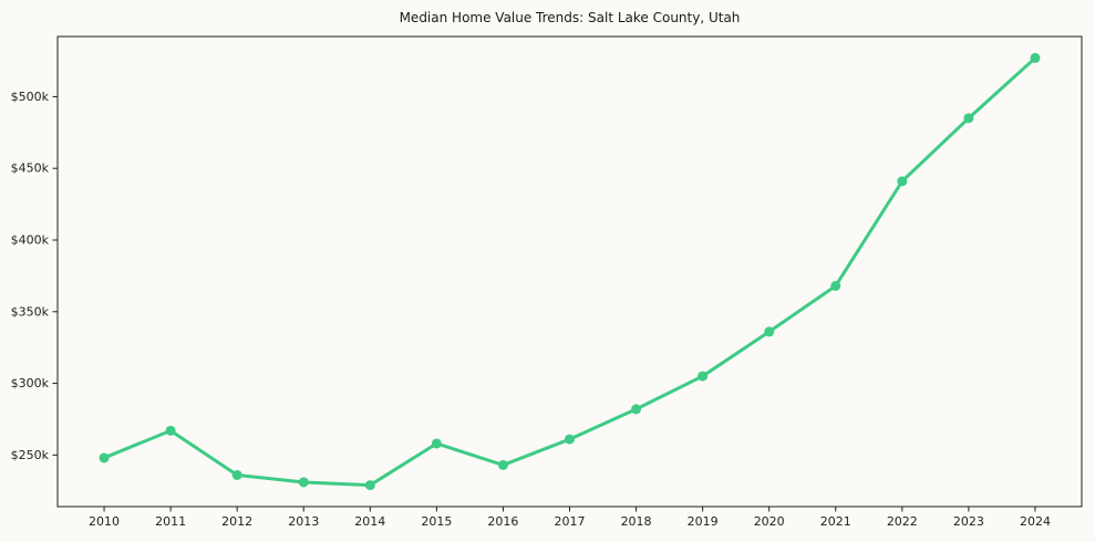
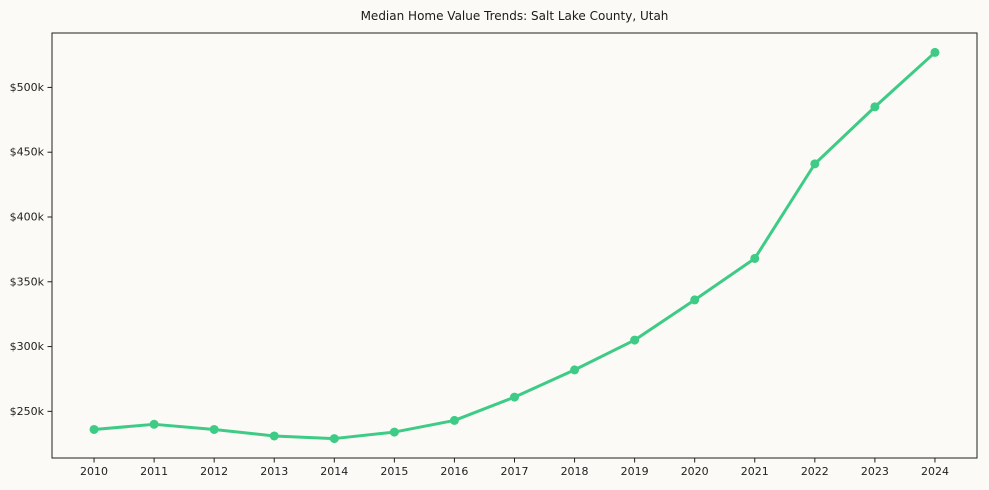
2010: $248k -> $236k
2011: $267k -> $240k
2015: $258k -> $234k
